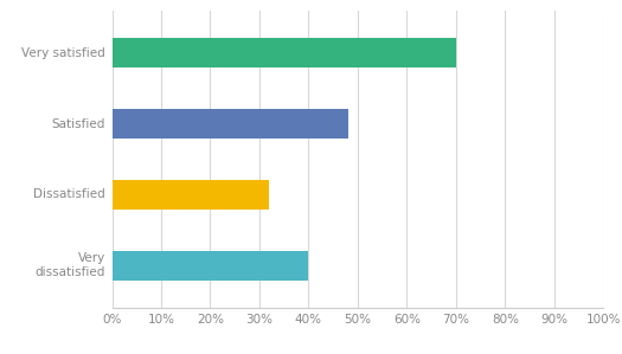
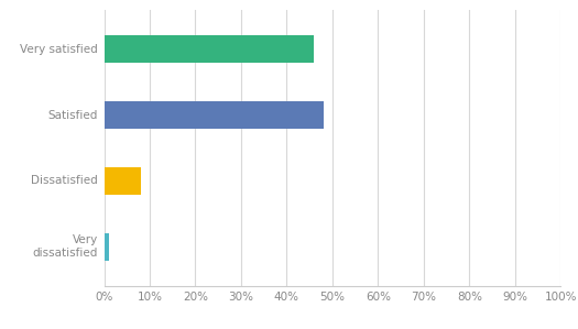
Very satisfied: 70% -> 46%
Dissatisfied: 32% -> 8%
Very dissatisfied: 40% -> 1%
